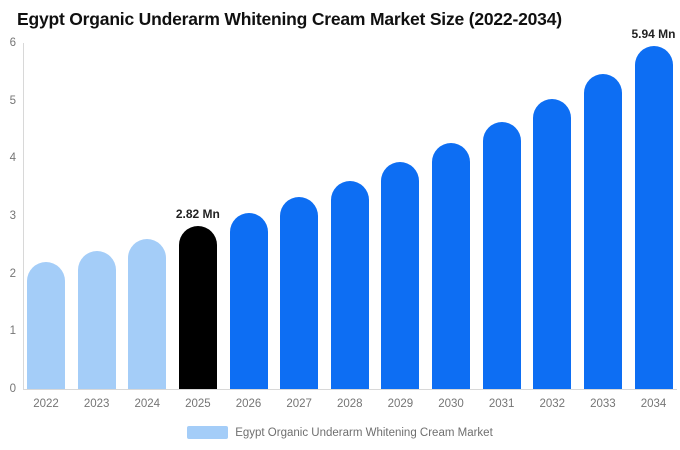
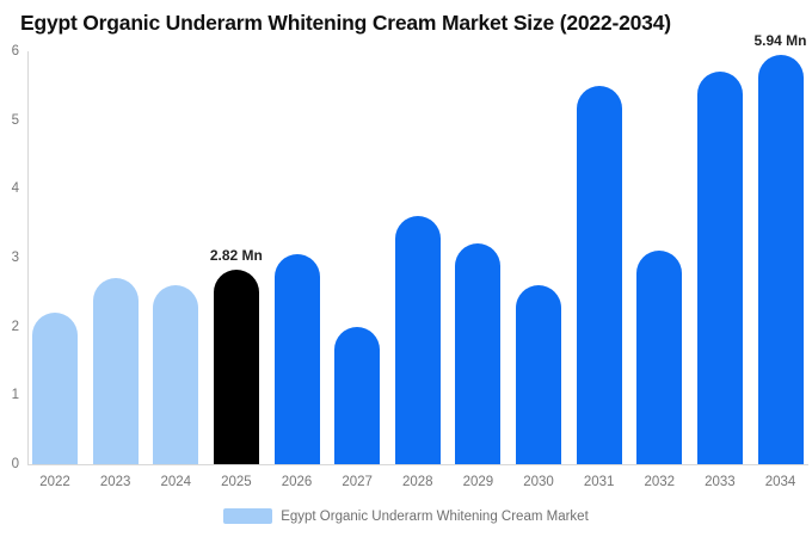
2023: 2.4 -> 2.7
2027: 3.3 -> 2.0
2029: 3.9 -> 3.2
2030: 4.3 -> 2.6
2031: 4.6 -> 5.5
2032: 5.0 -> 3.1
2033: 5.5 -> 5.7
